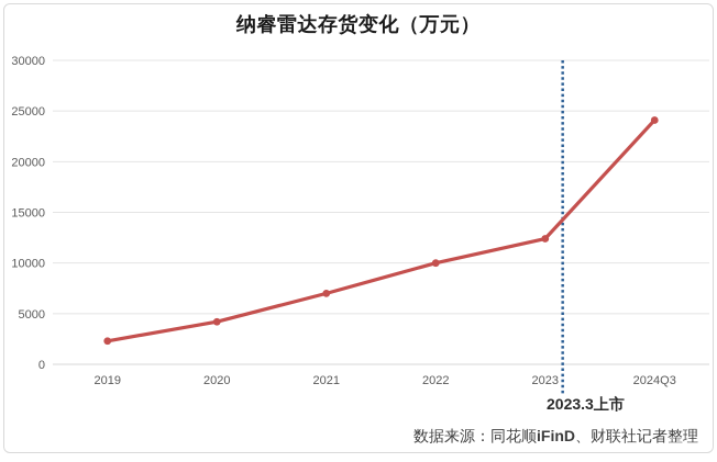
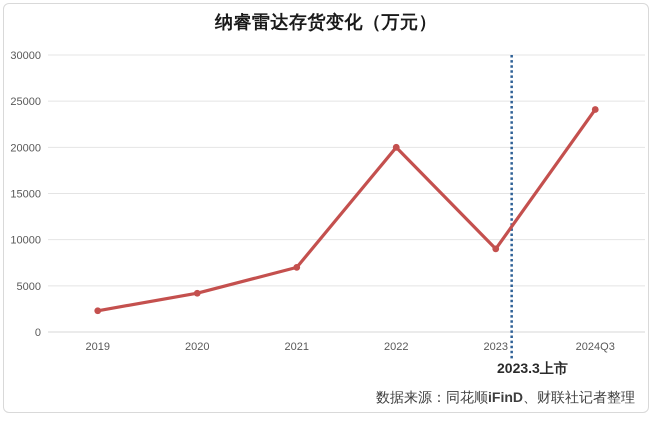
2022: 10000 -> 20000
2023: 12000 -> 9000
